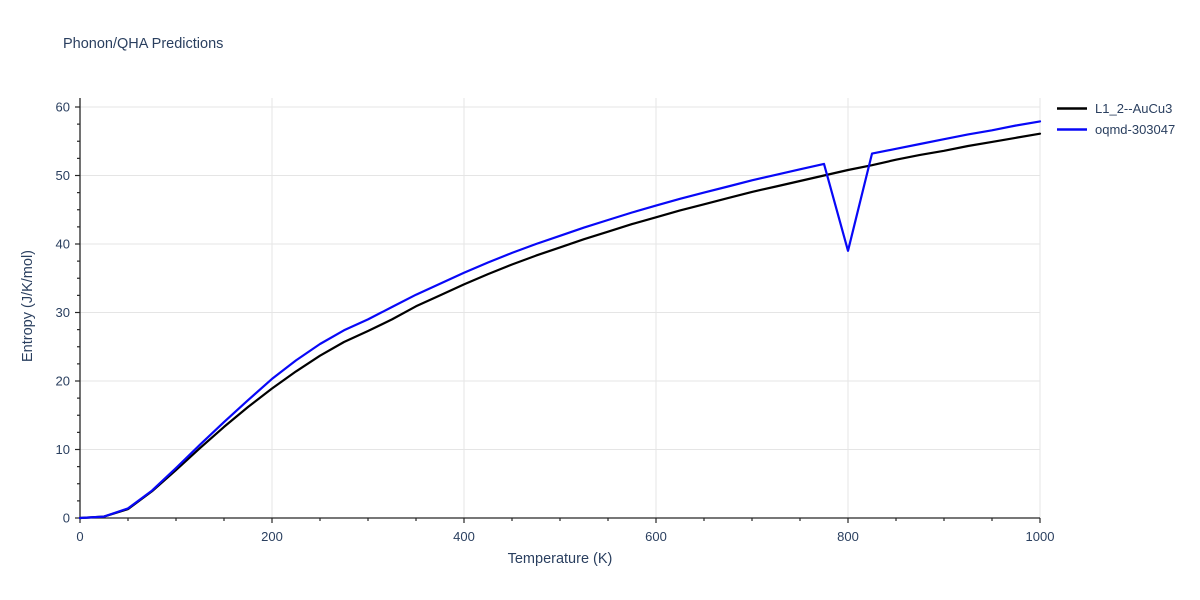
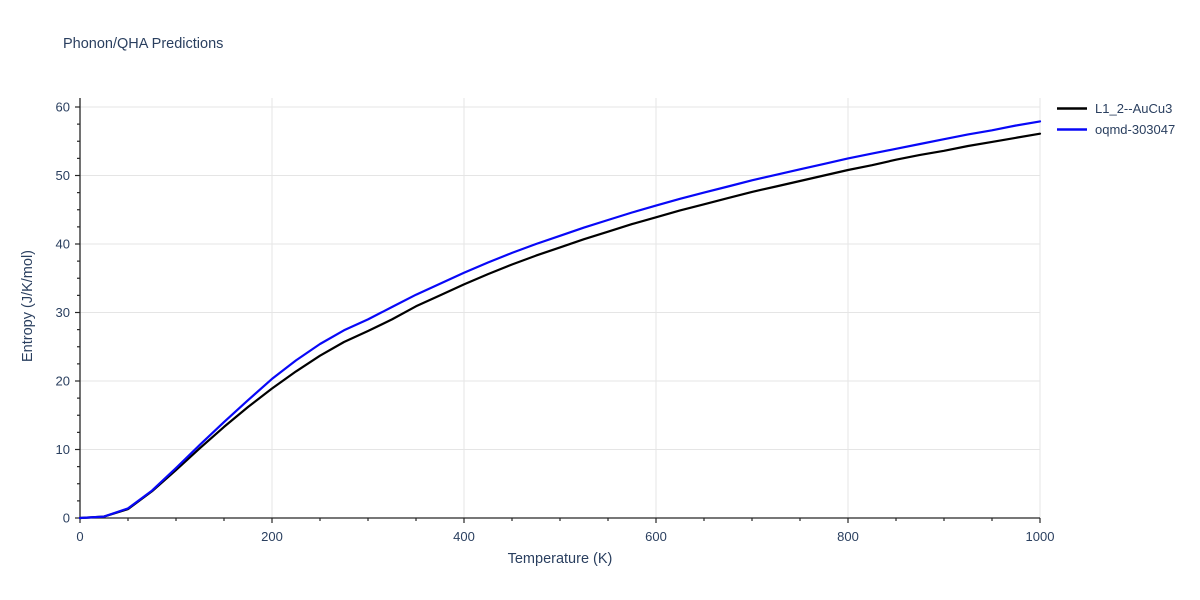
oqmd-303047/800: 39 -> 52
